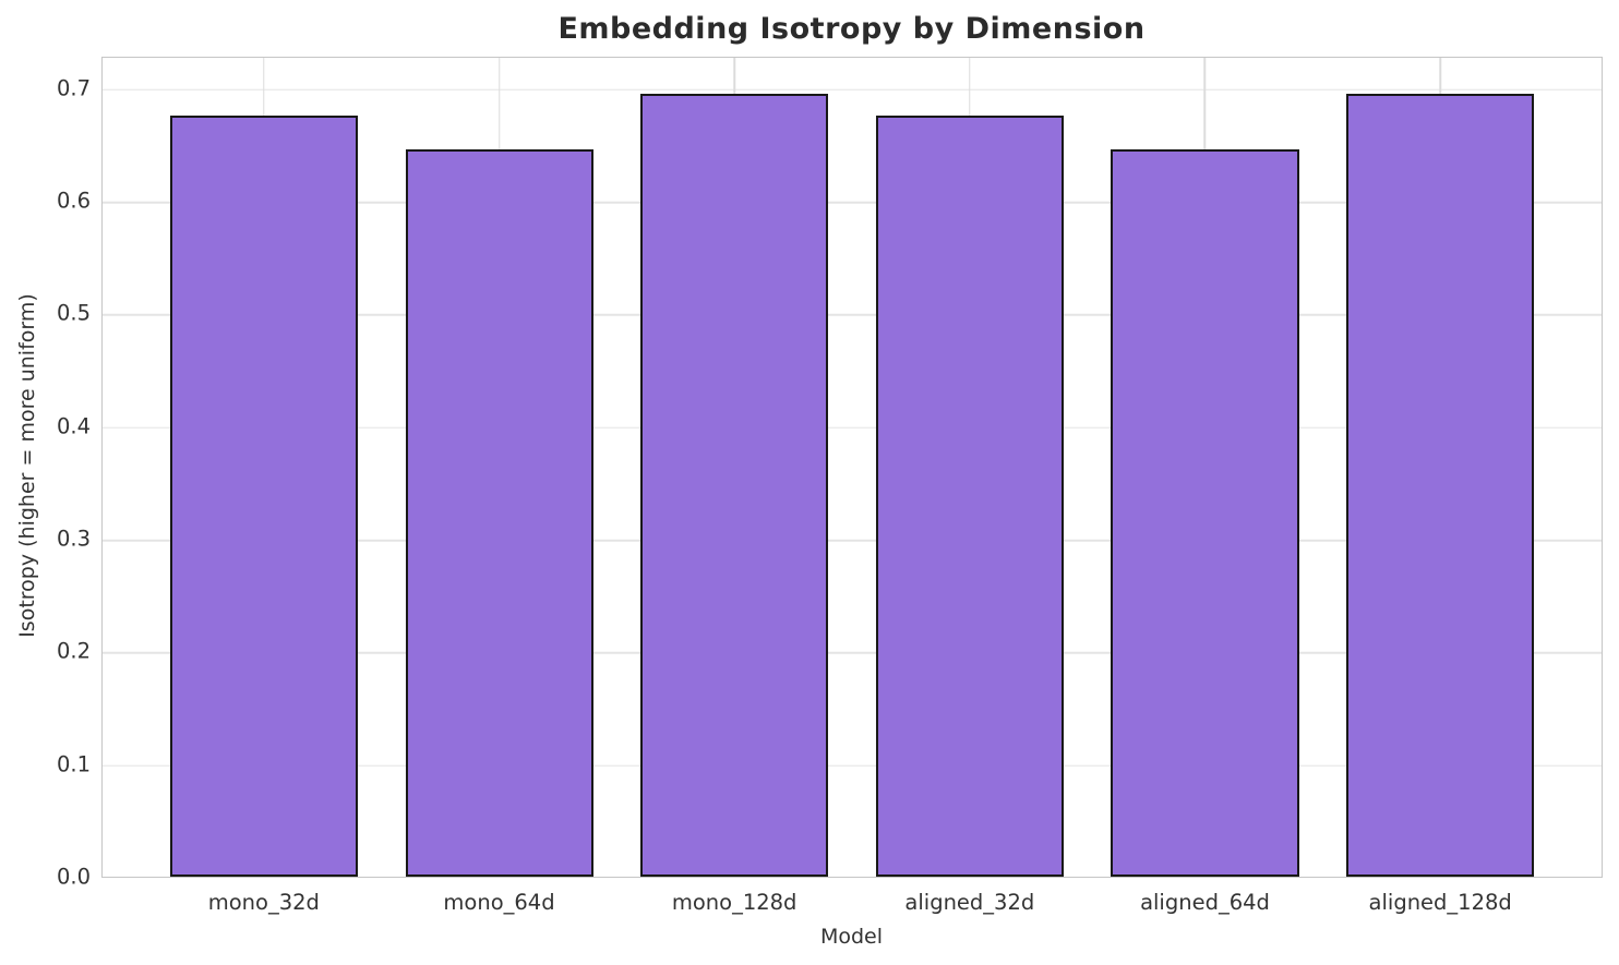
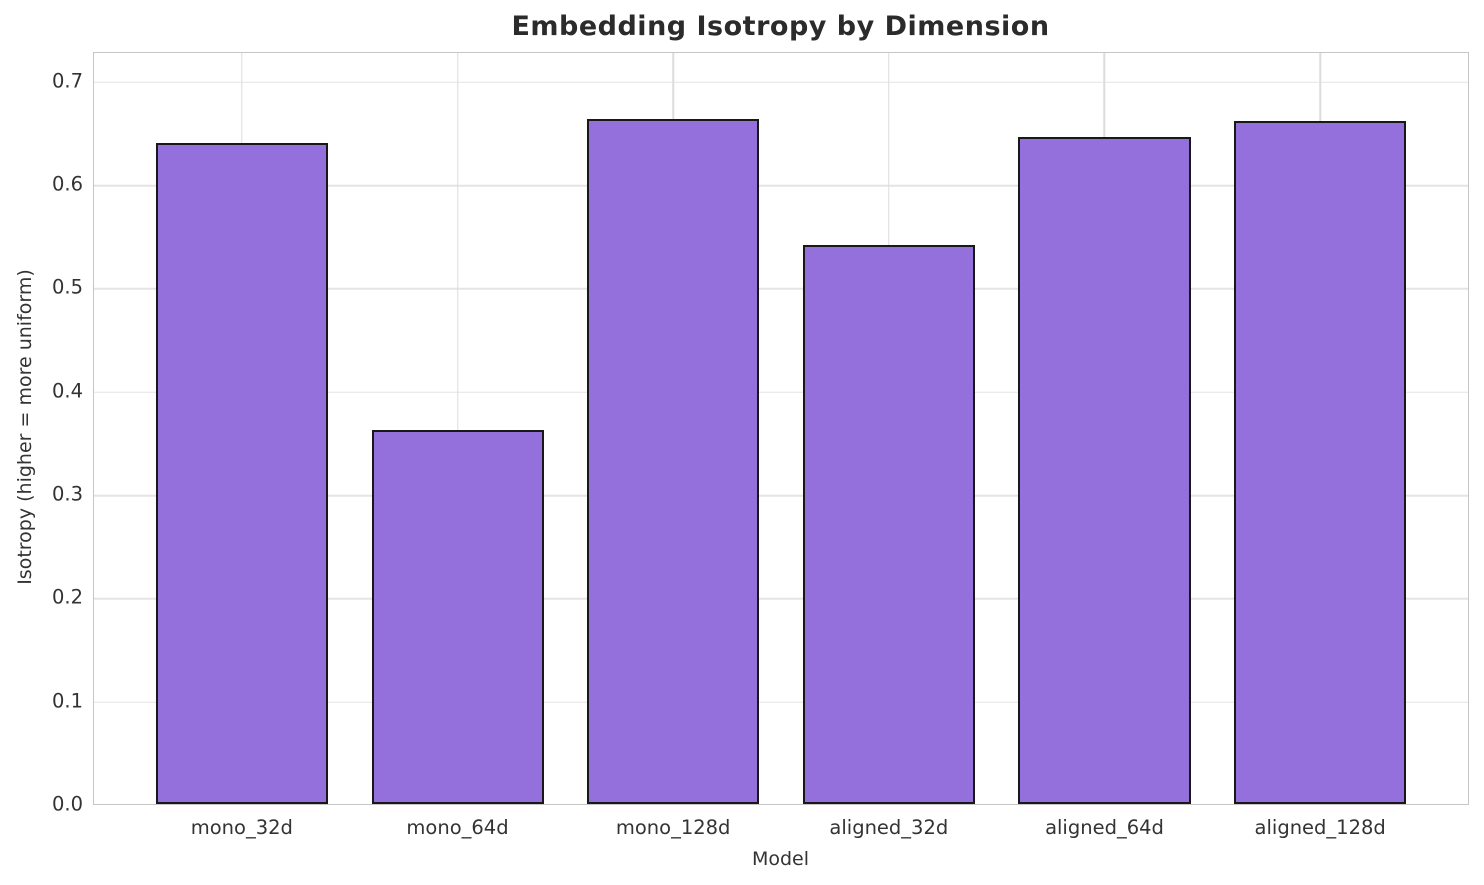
mono_32d: 0.676 -> 0.640
mono_64d: 0.646 -> 0.362
mono_128d: 0.695 -> 0.663
aligned_32d: 0.676 -> 0.541
aligned_128d: 0.695 -> 0.661
